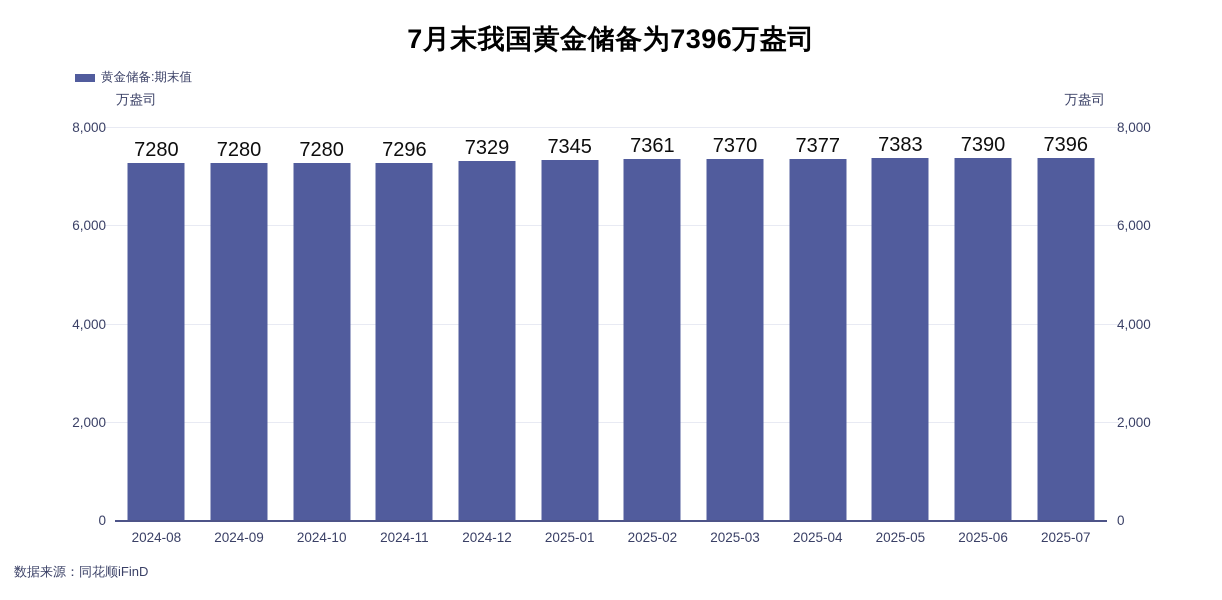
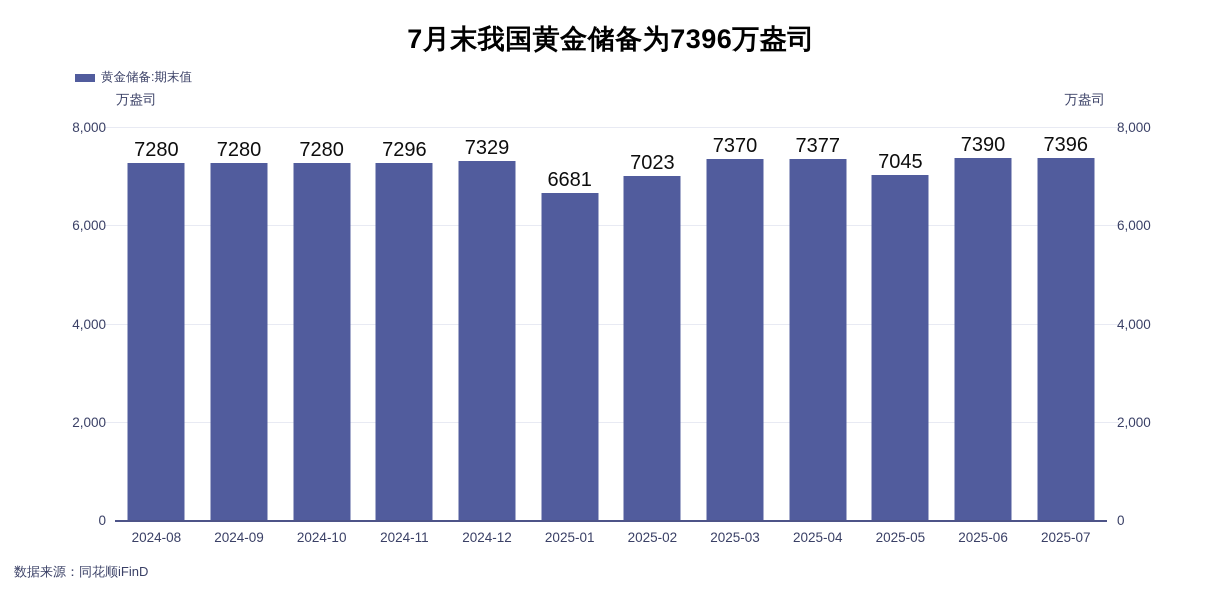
2025-01: 7345 -> 6681
2025-02: 7361 -> 7023
2025-05: 7383 -> 7045
